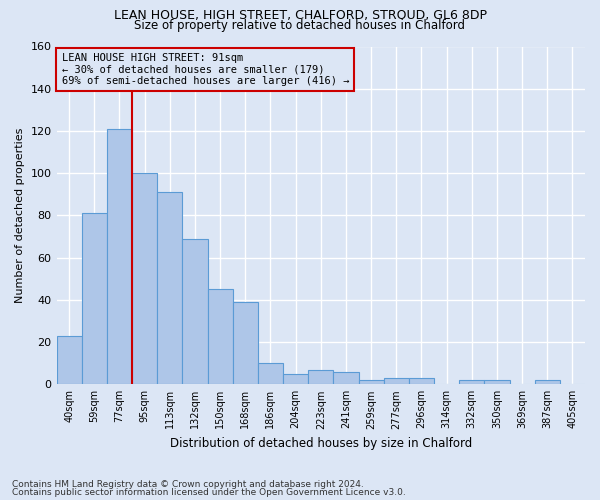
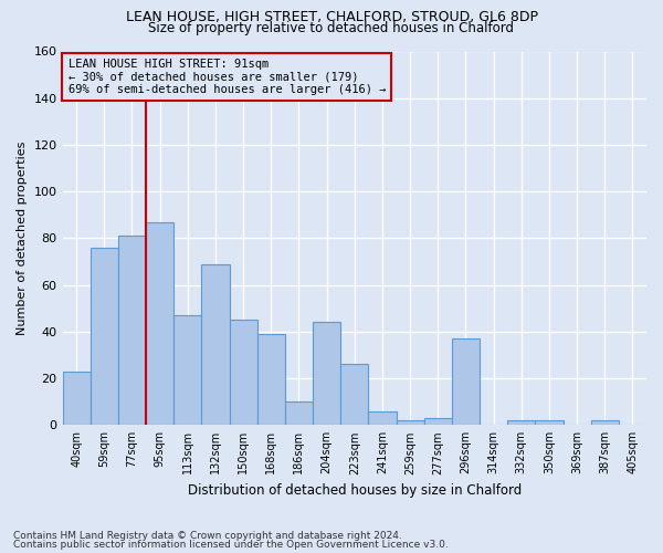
59sqm: 81 -> 76
77sqm: 121 -> 81
95sqm: 100 -> 87
113sqm: 91 -> 47
204sqm: 5 -> 44
223sqm: 7 -> 26
296sqm: 3 -> 37
